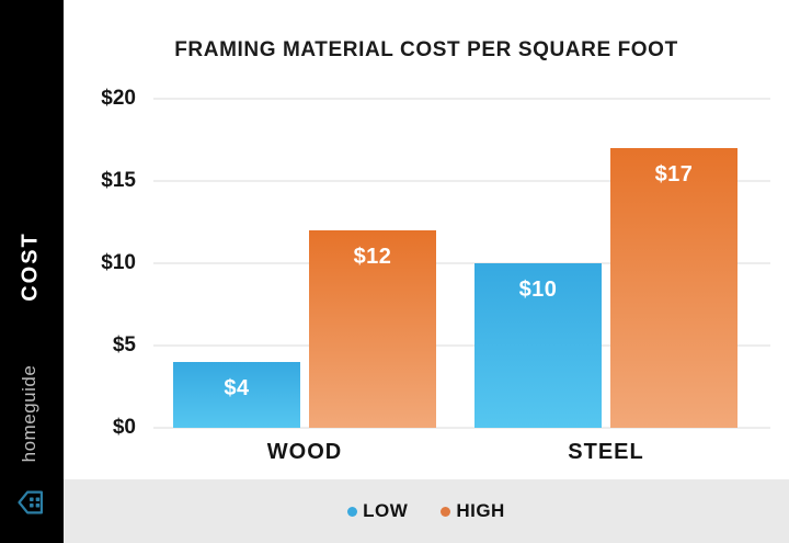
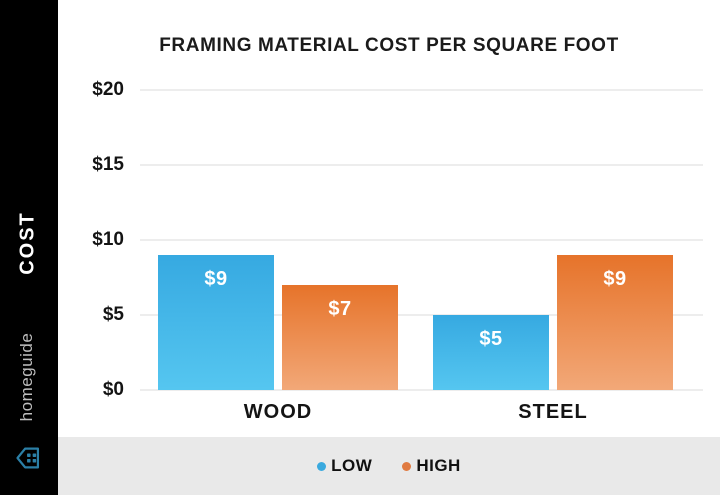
LOW/WOOD: $4 -> $9
HIGH/WOOD: $12 -> $7
LOW/STEEL: $10 -> $5
HIGH/STEEL: $17 -> $9
